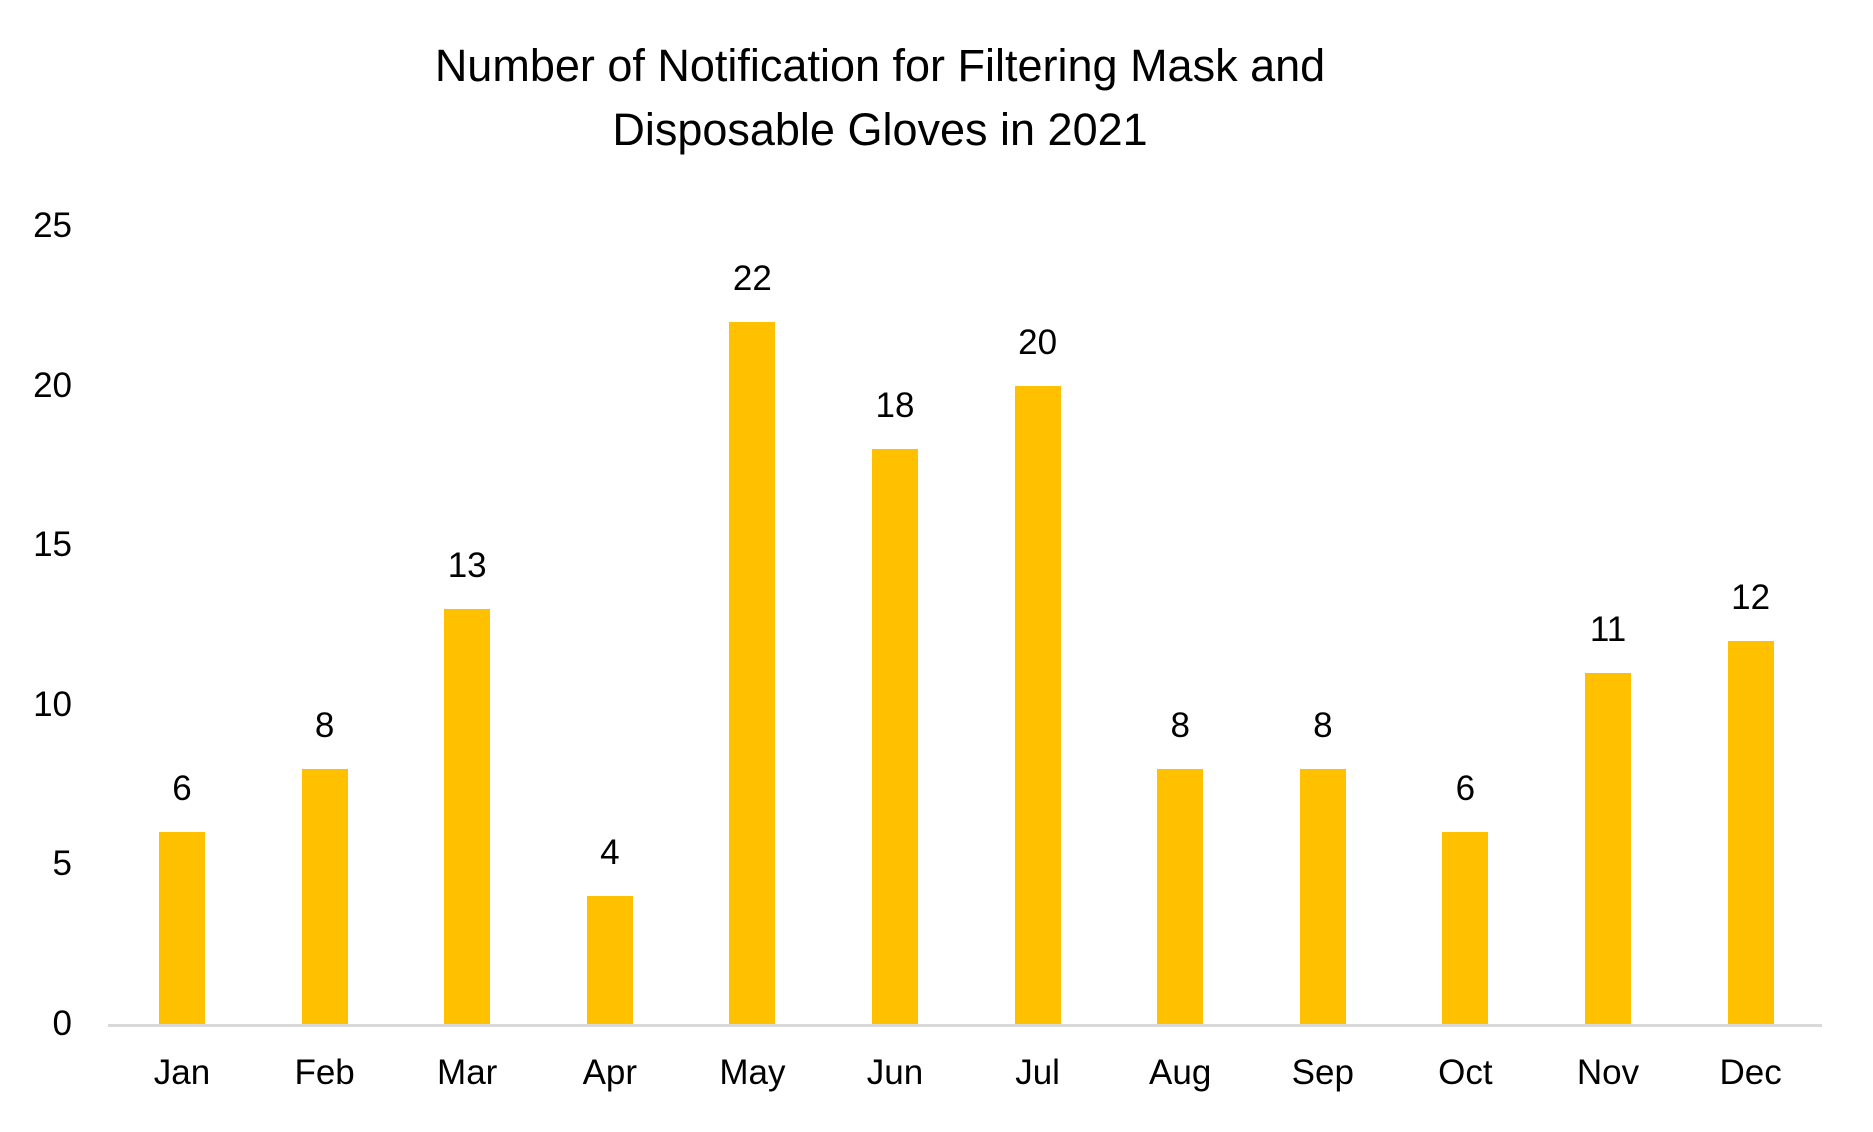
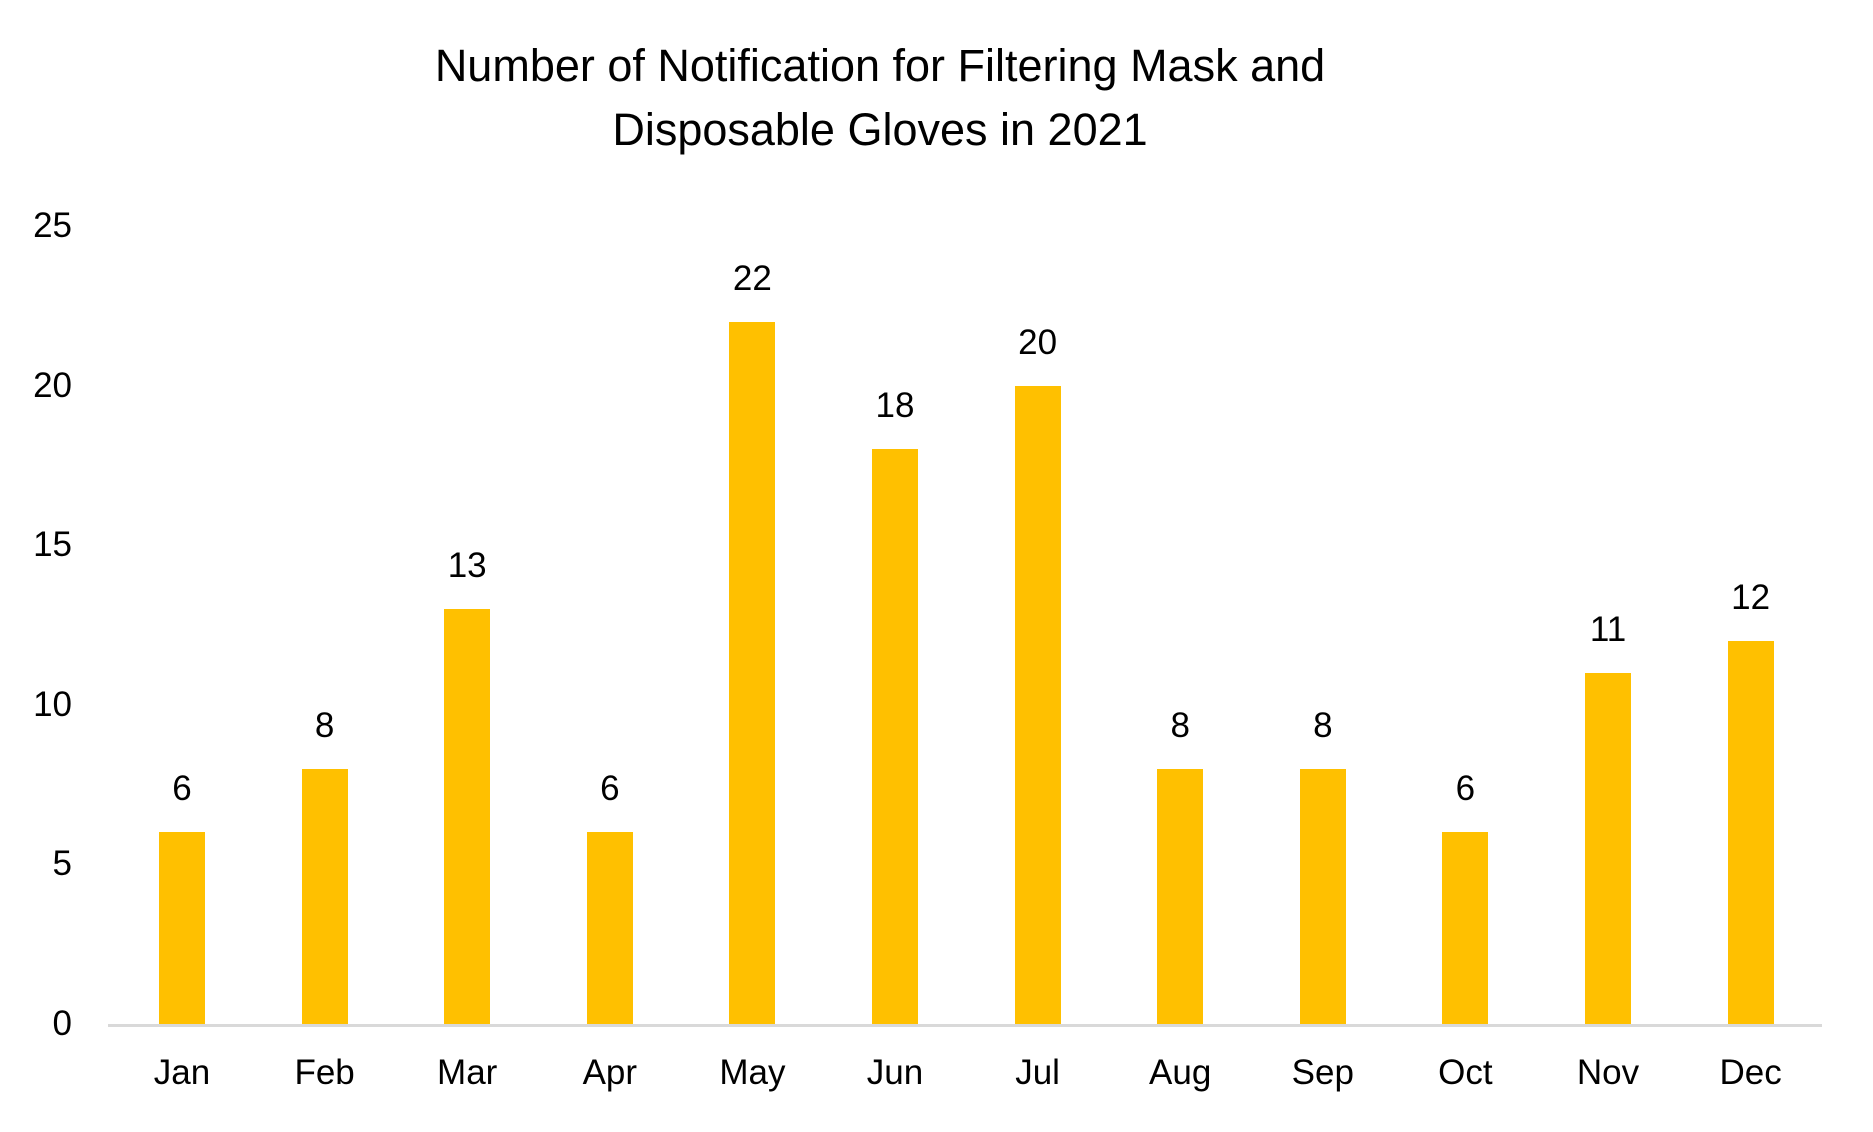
Apr: 4 -> 6
